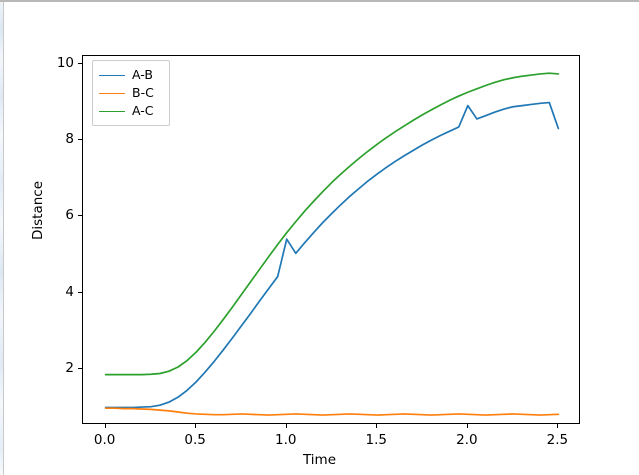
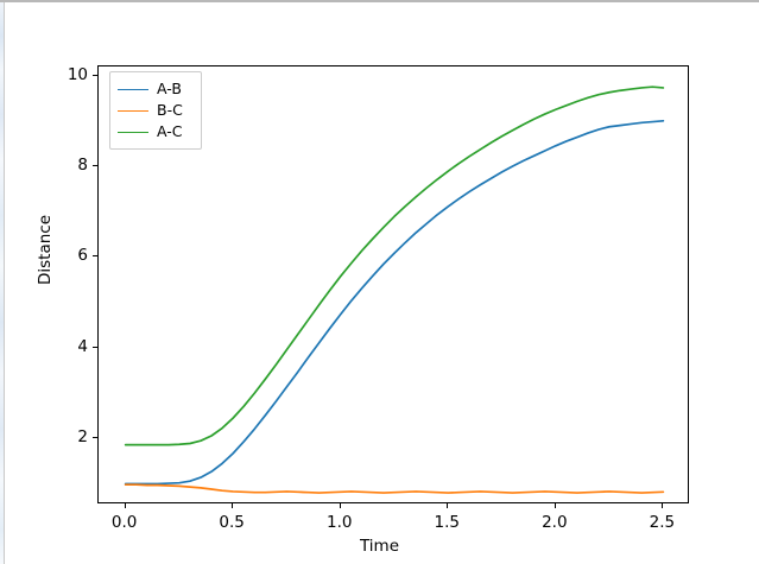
A-B/1.0: 5.4 -> 4.7
A-B/2.0: 8.9 -> 8.4
A-B/2.5: 8.3 -> 9.0
